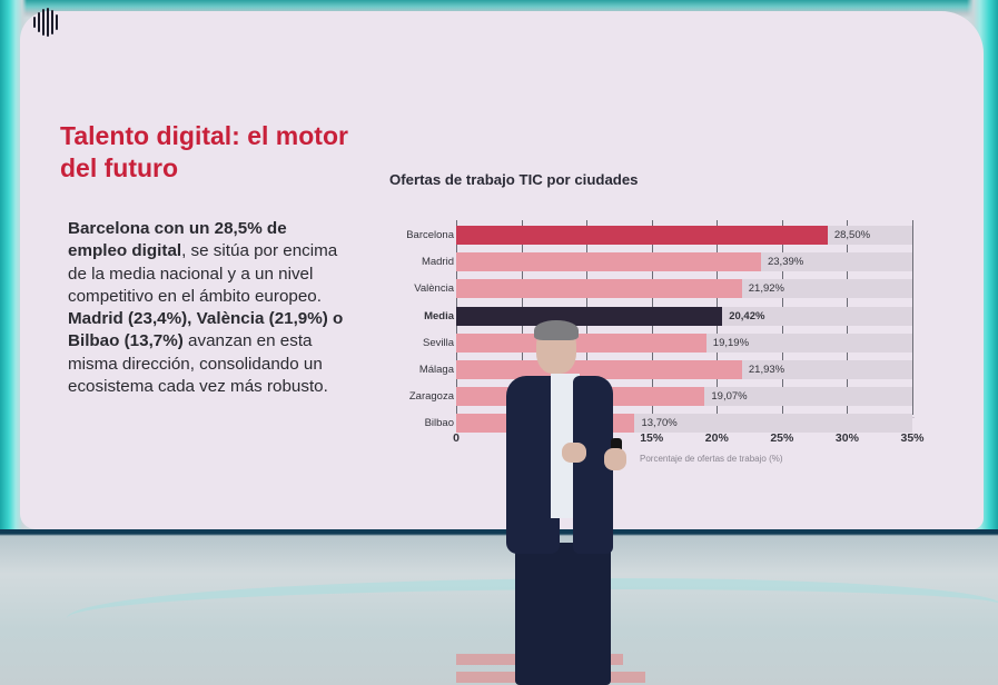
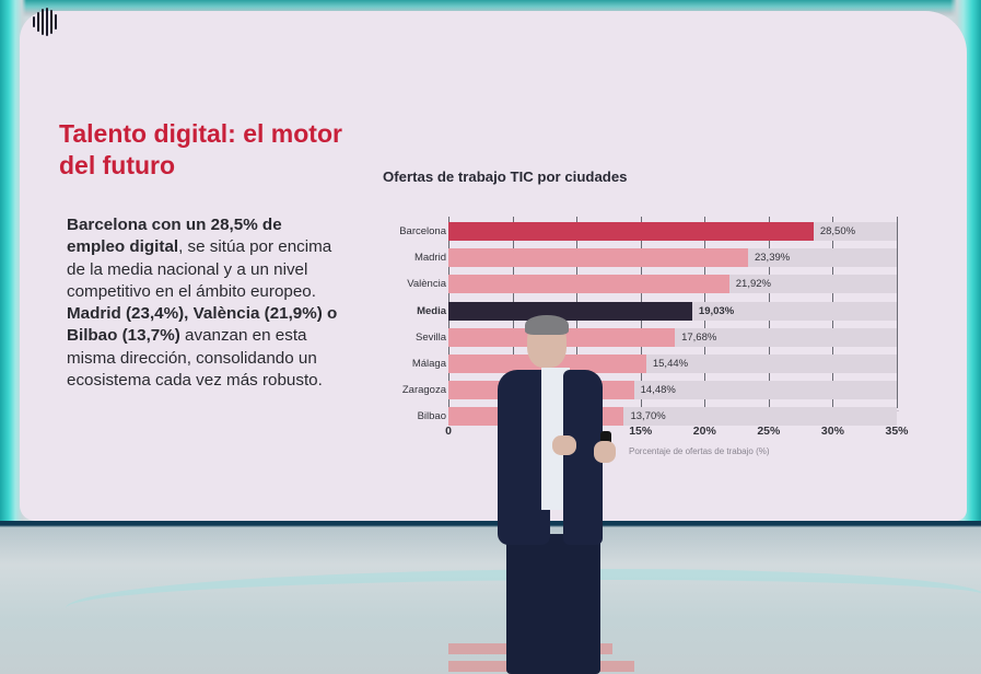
Media: 20,42% -> 19,03%
Sevilla: 19,19% -> 17,68%
Málaga: 21,93% -> 15,44%
Zaragoza: 19,07% -> 14,48%
